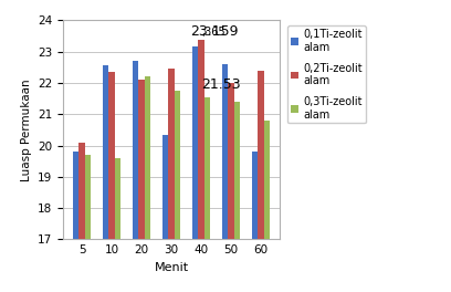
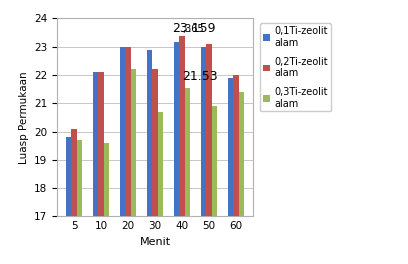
0,1Ti-zeolit alam/10: 22.55 -> 22.10
0,2Ti-zeolit alam/10: 22.35 -> 22.10
0,1Ti-zeolit alam/20: 22.70 -> 23.00
0,2Ti-zeolit alam/20: 22.10 -> 23.00
0,1Ti-zeolit alam/30: 20.35 -> 22.90
0,2Ti-zeolit alam/30: 22.45 -> 22.20
0,3Ti-zeolit alam/30: 21.75 -> 20.70
0,1Ti-zeolit alam/50: 22.60 -> 23.00
0,2Ti-zeolit alam/50: 22.00 -> 23.10
0,3Ti-zeolit alam/50: 21.40 -> 20.90
0,1Ti-zeolit alam/60: 19.80 -> 21.90
0,2Ti-zeolit alam/60: 22.40 -> 22.00
0,3Ti-zeolit alam/60: 20.80 -> 21.40
